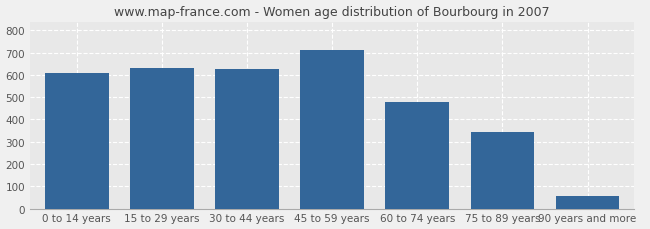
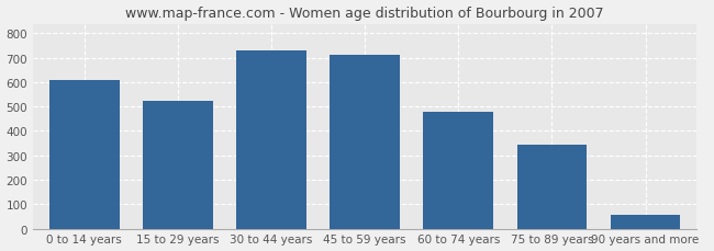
15 to 29 years: 630 -> 525
30 to 44 years: 627 -> 730
